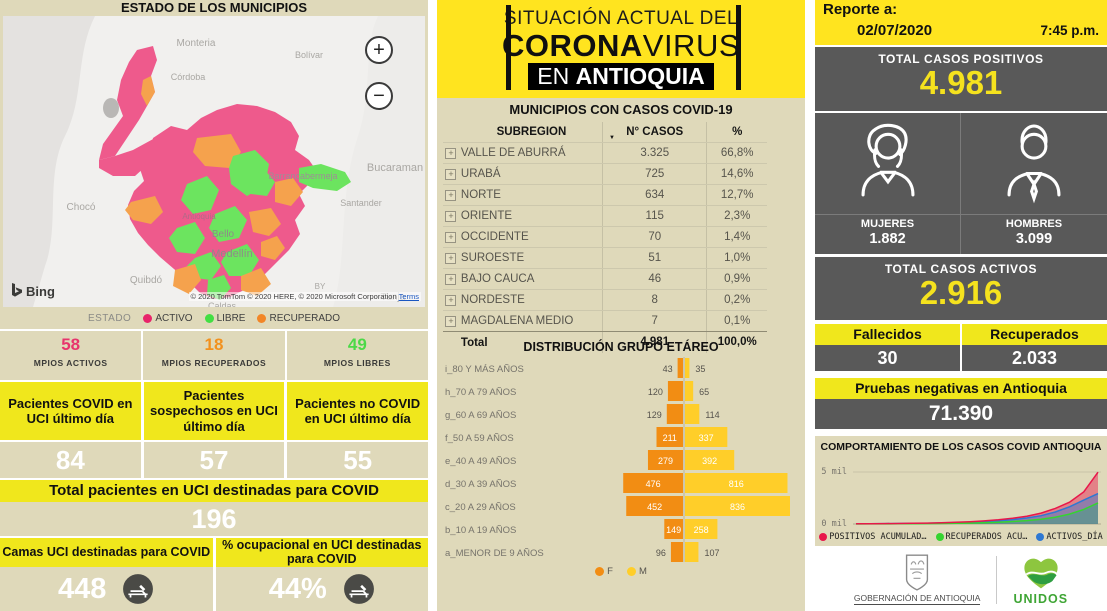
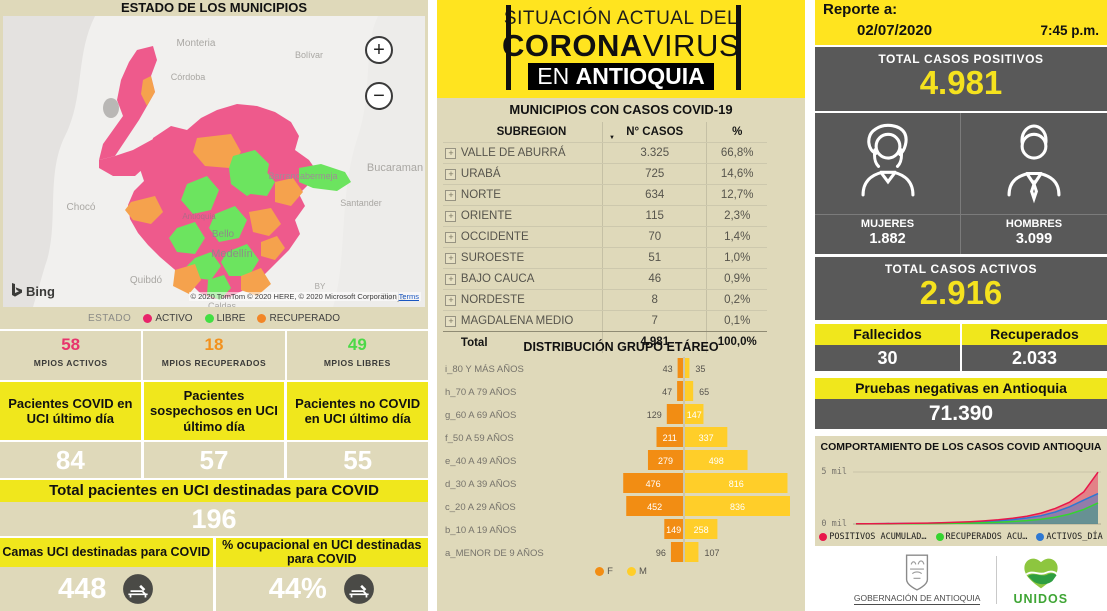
DISTRIBUCIÓN GRUPO ETÁREO/F/h_70 A 79 AÑOS: 120 -> 47
DISTRIBUCIÓN GRUPO ETÁREO/M/g_60 A 69 AÑOS: 114 -> 147
DISTRIBUCIÓN GRUPO ETÁREO/M/e_40 A 49 AÑOS: 392 -> 498
